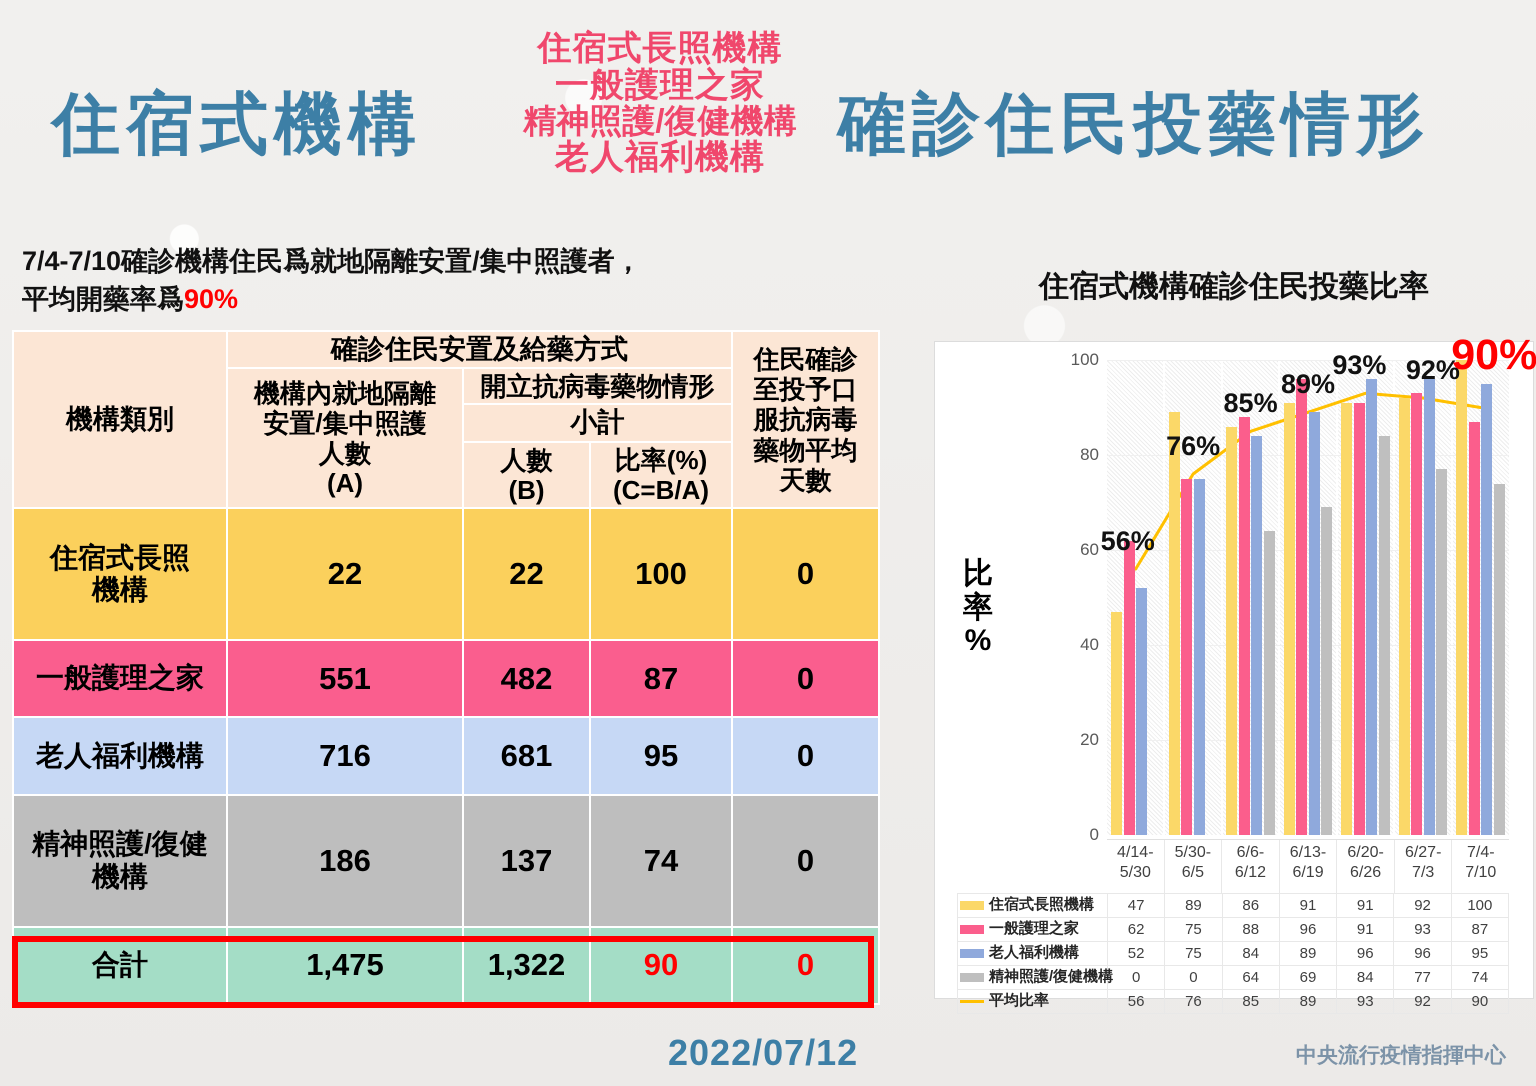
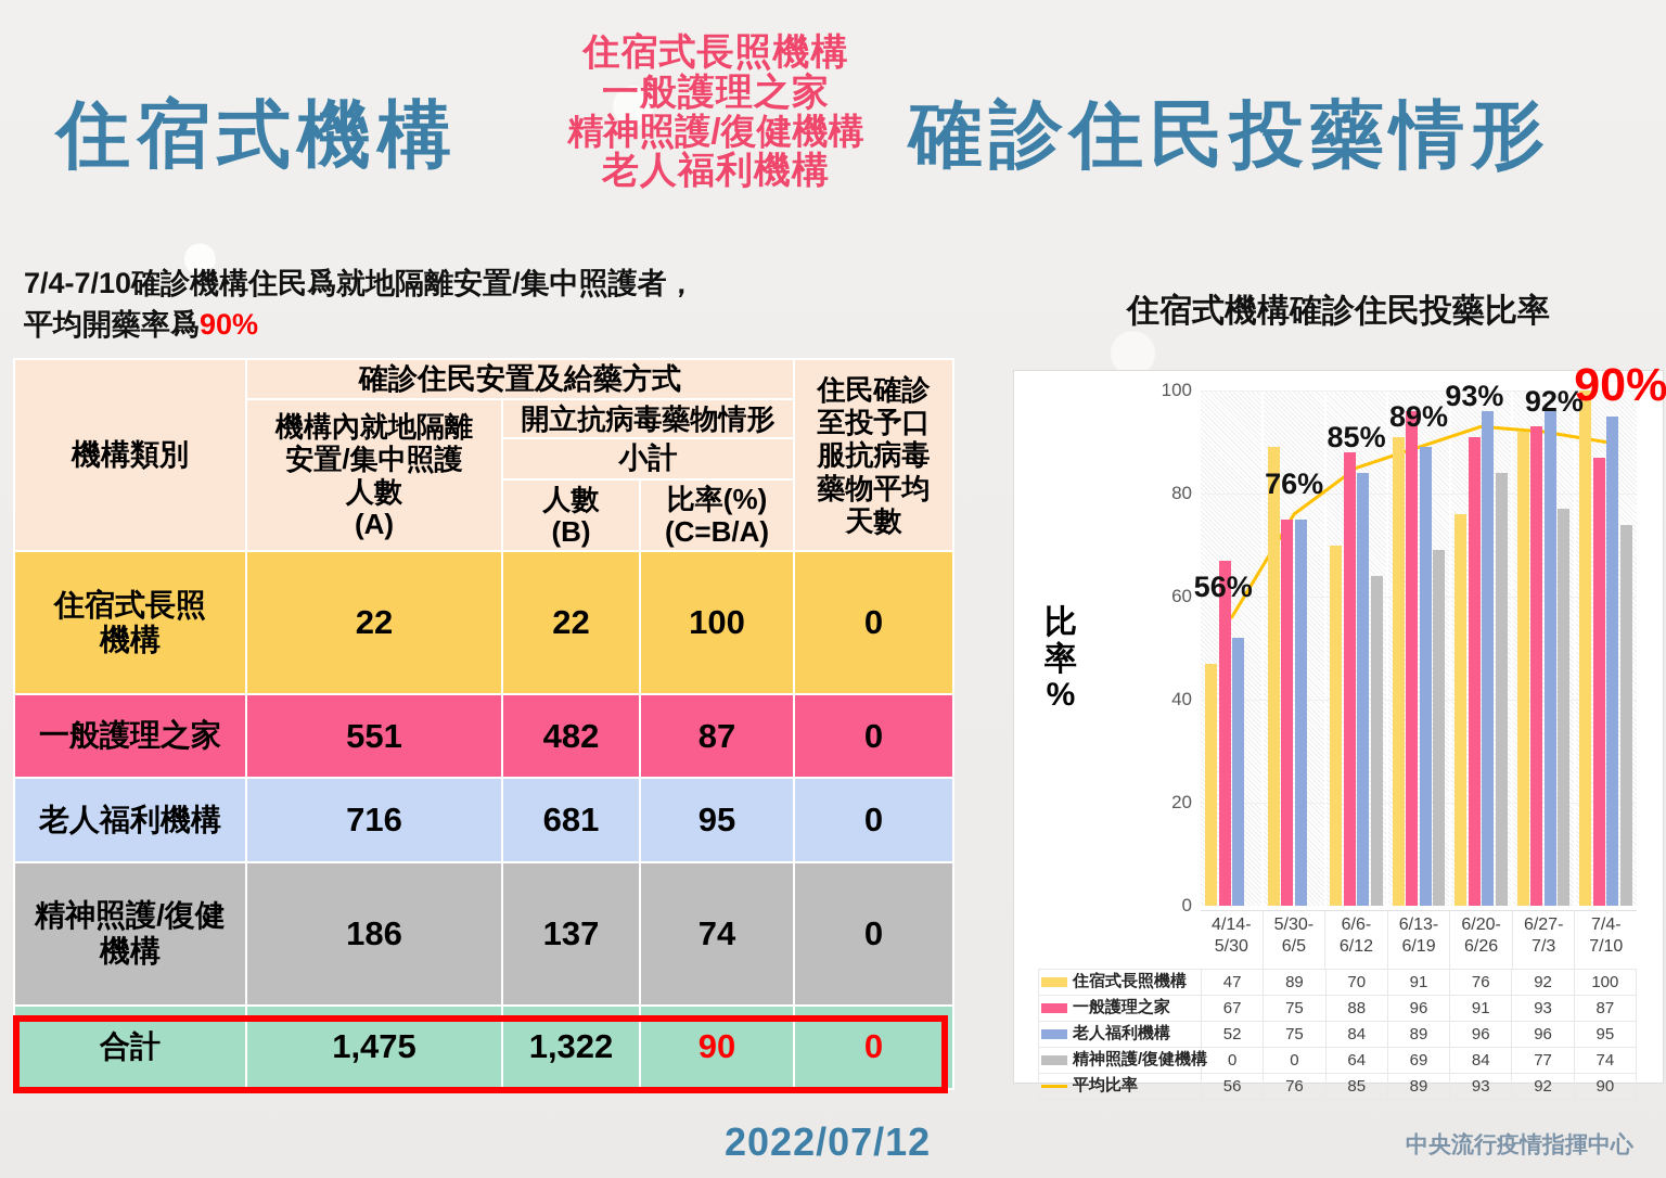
一般護理之家/4/14-5/30: 62 -> 67
住宿式長照機構/6/6-6/12: 86 -> 70
住宿式長照機構/6/20-6/26: 91 -> 76
